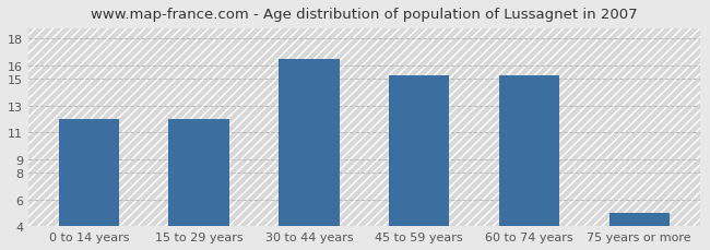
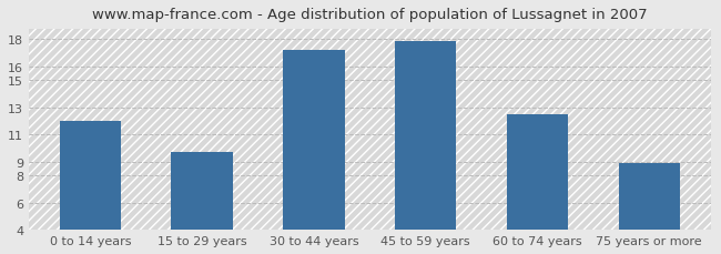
15 to 29 years: 12.0 -> 9.7
30 to 44 years: 16.5 -> 17.2
45 to 59 years: 15.3 -> 17.9
60 to 74 years: 15.3 -> 12.5
75 years or more: 5.0 -> 8.9
